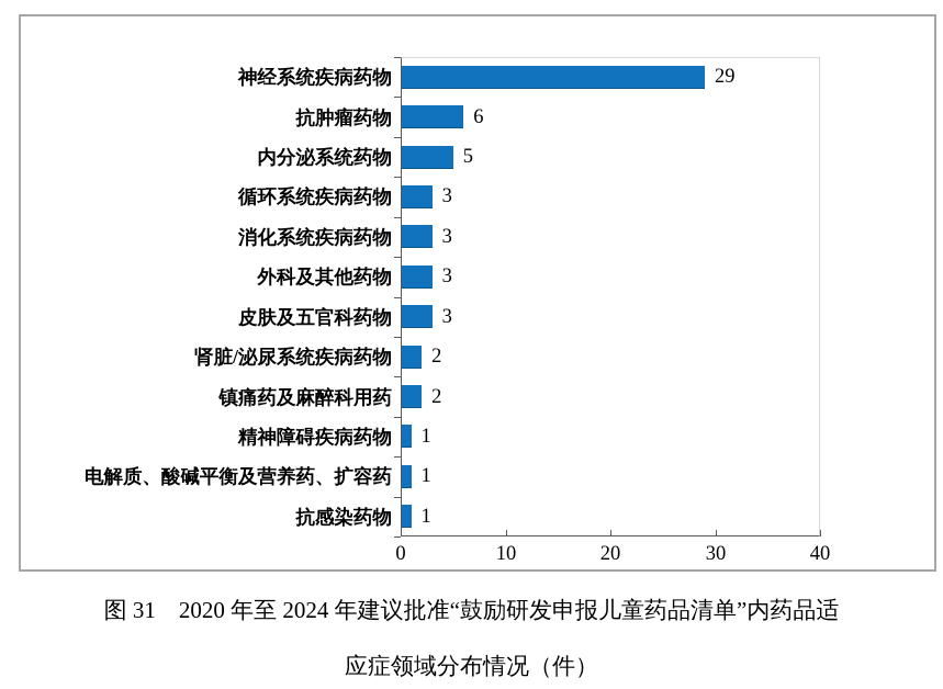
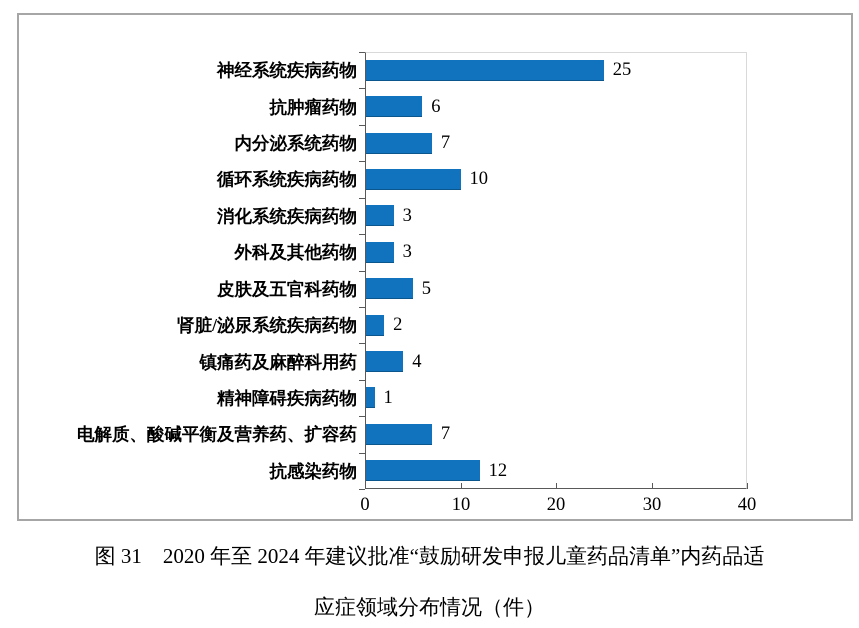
神经系统疾病药物: 29 -> 25
内分泌系统药物: 5 -> 7
循环系统疾病药物: 3 -> 10
皮肤及五官科药物: 3 -> 5
镇痛药及麻醉科用药: 2 -> 4
电解质、酸碱平衡及营养药、扩容药: 1 -> 7
抗感染药物: 1 -> 12
